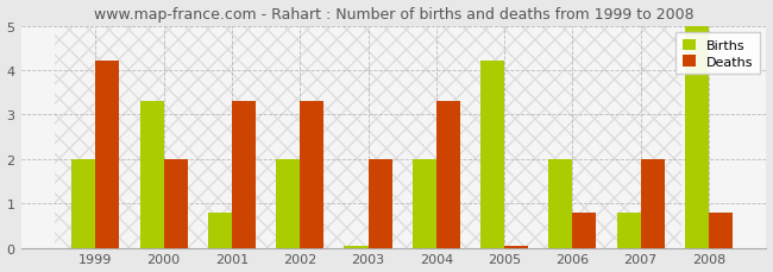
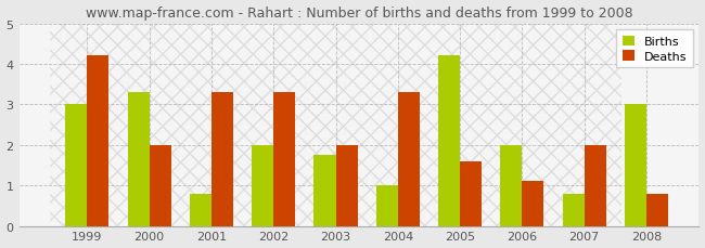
Births/1999: 2.00 -> 3.00
Births/2003: 0.05 -> 1.75
Births/2004: 2.00 -> 1.00
Deaths/2005: 0.05 -> 1.60
Deaths/2006: 0.80 -> 1.10
Births/2008: 5.00 -> 3.00
